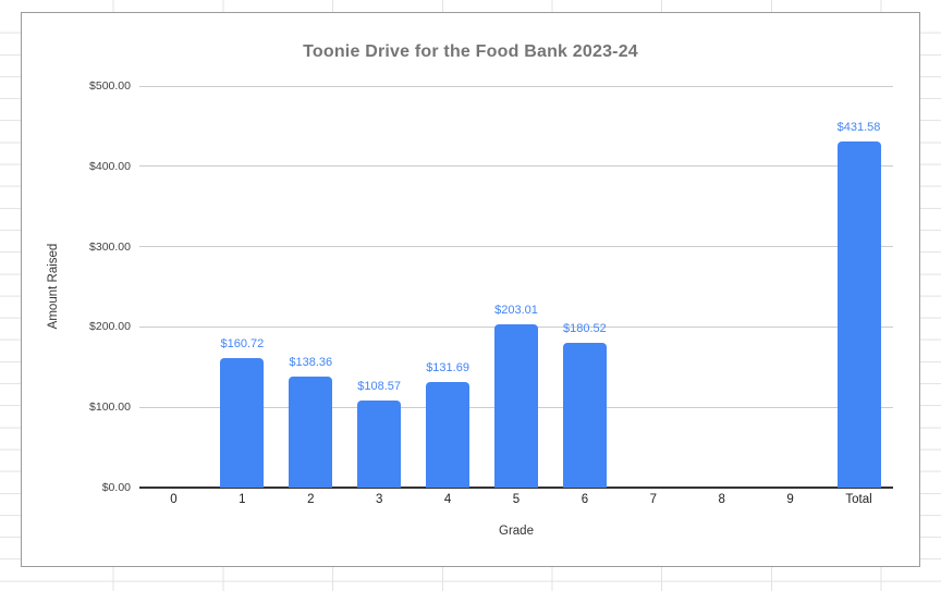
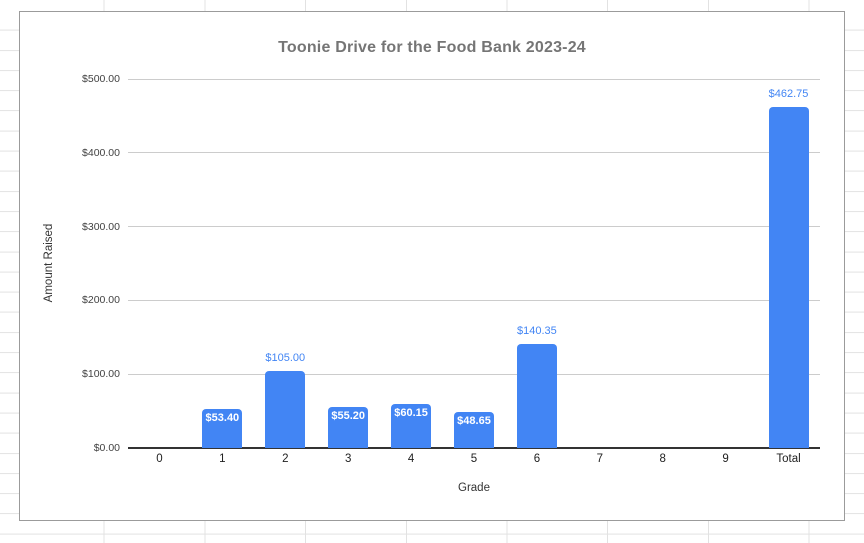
1: $160.72 -> $53.40
2: $138.36 -> $105.00
3: $108.57 -> $55.20
4: $131.69 -> $60.15
5: $203.01 -> $48.65
6: $180.52 -> $140.35
Total: $431.58 -> $462.75
